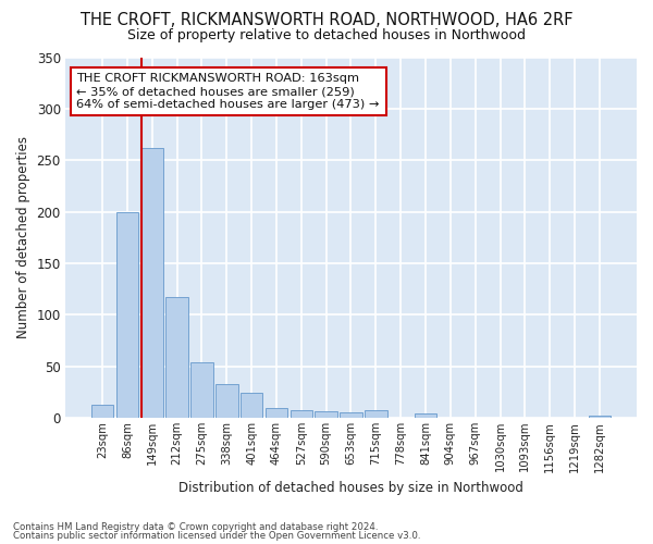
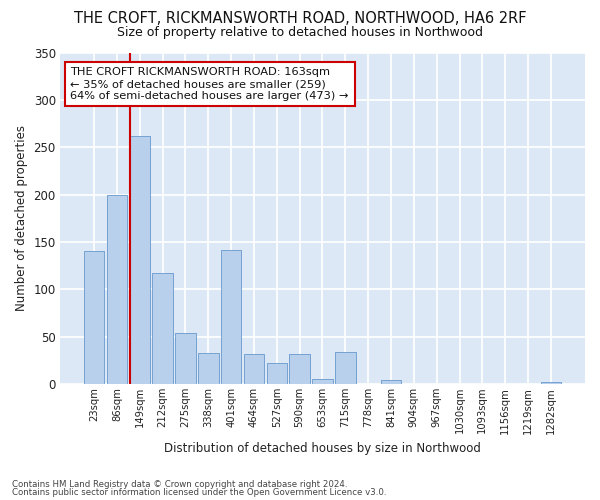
23sqm: 13 -> 140
401sqm: 24 -> 142
464sqm: 10 -> 32
527sqm: 8 -> 22
590sqm: 7 -> 32
715sqm: 8 -> 34
